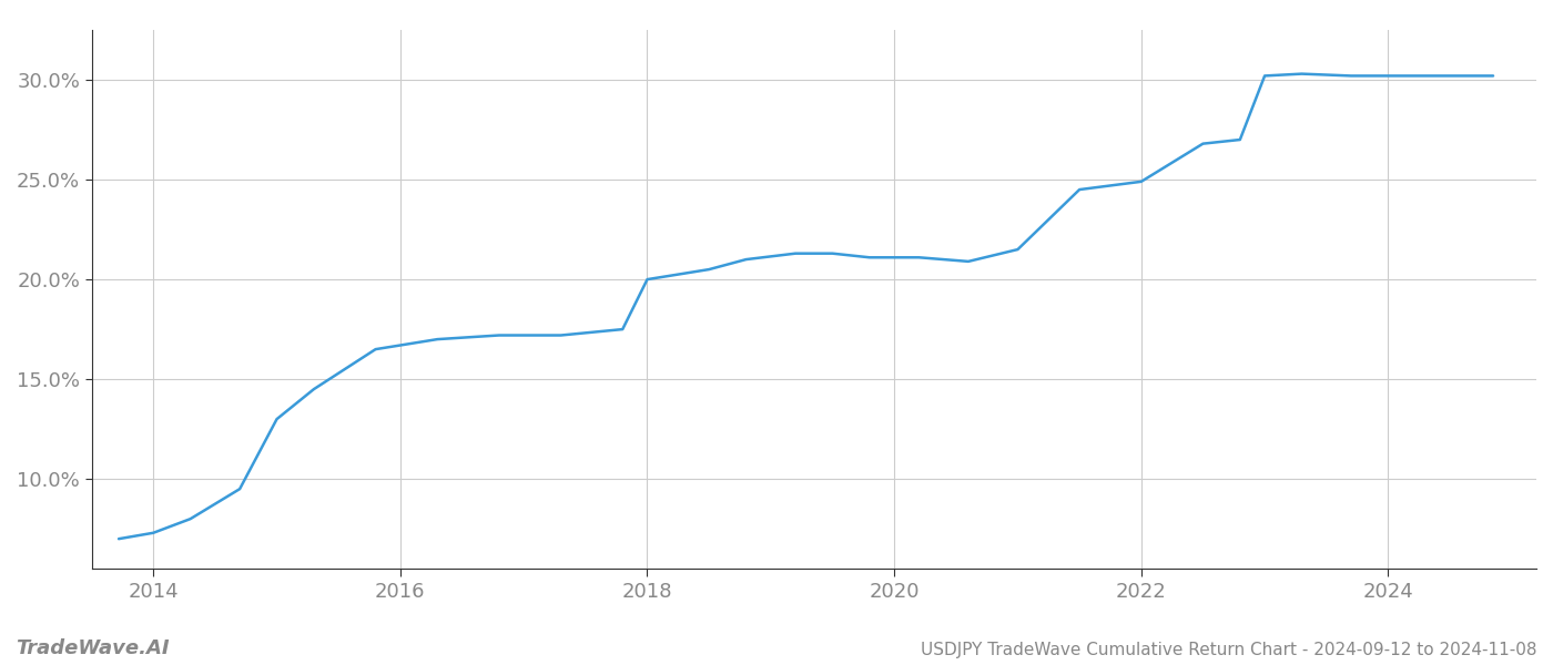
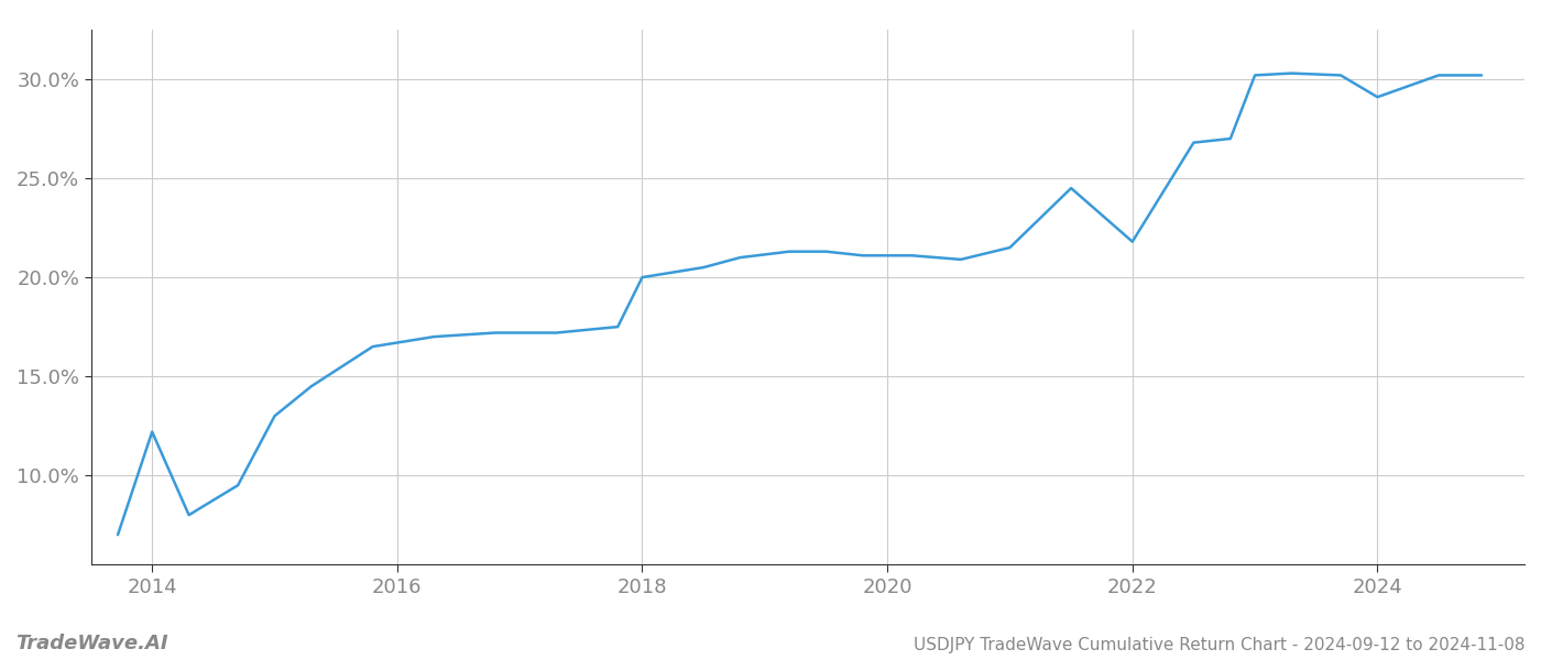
2014: 7.3% -> 12.2%
2022: 24.9% -> 21.8%
2024: 30.2% -> 29.1%
